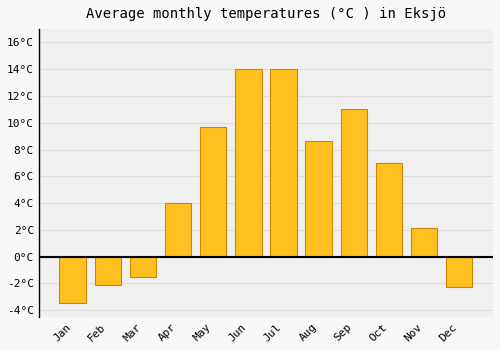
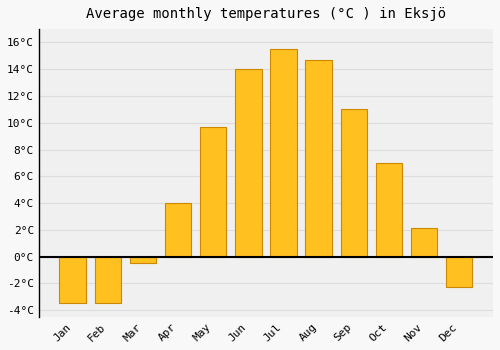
Feb: -2.1°C -> -3.5°C
Mar: -1.5°C -> -0.5°C
Jul: 14.0°C -> 15.5°C
Aug: 8.6°C -> 14.7°C
